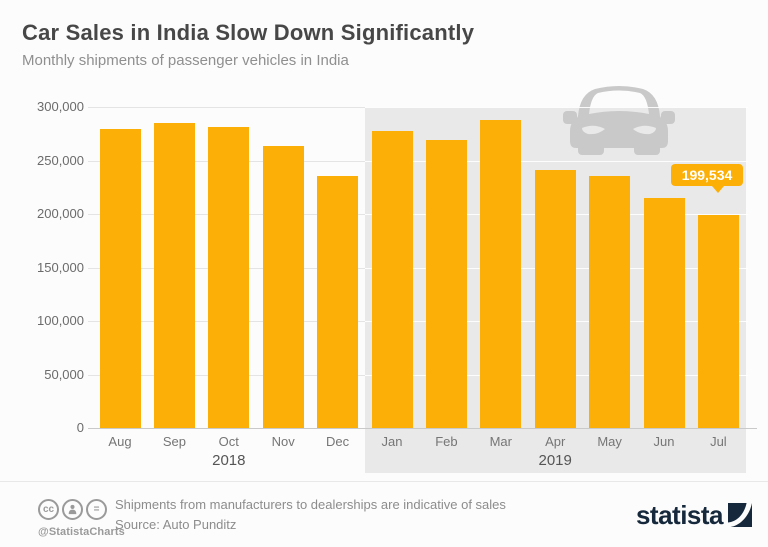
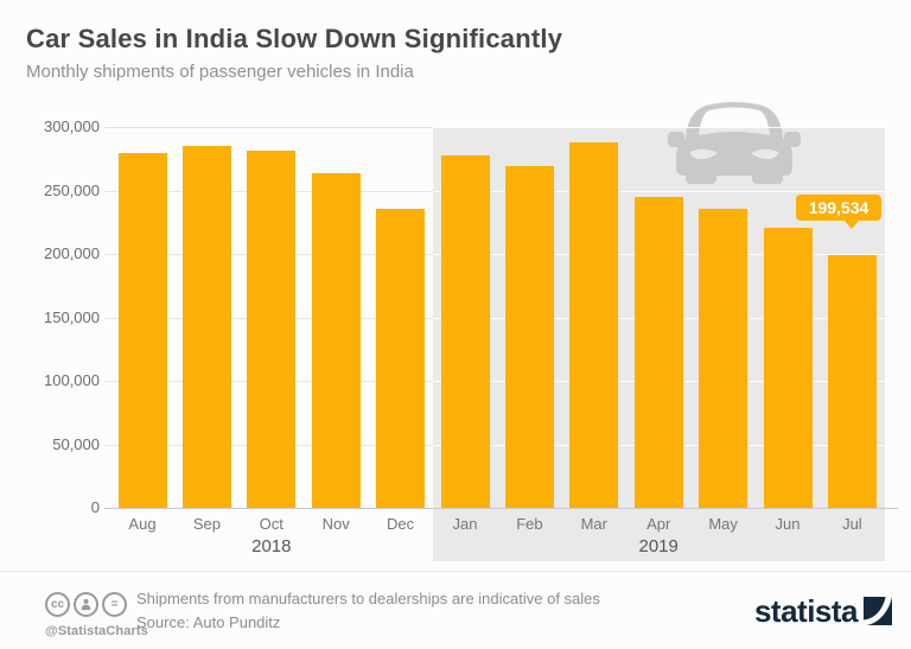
Apr: 241000 -> 245000
Jun: 215000 -> 221000
